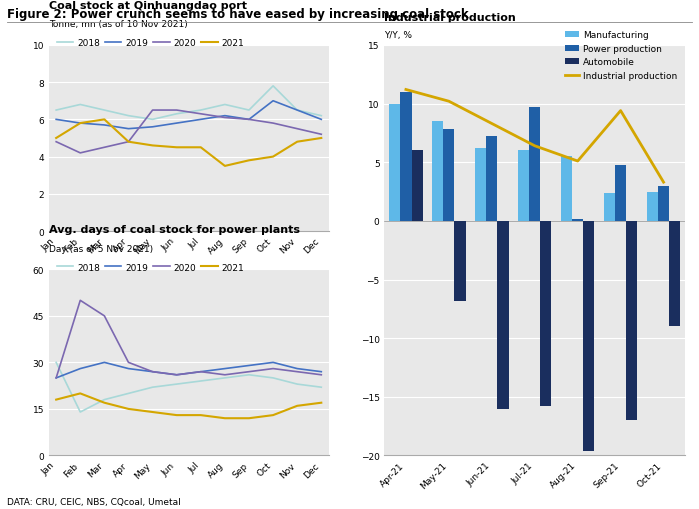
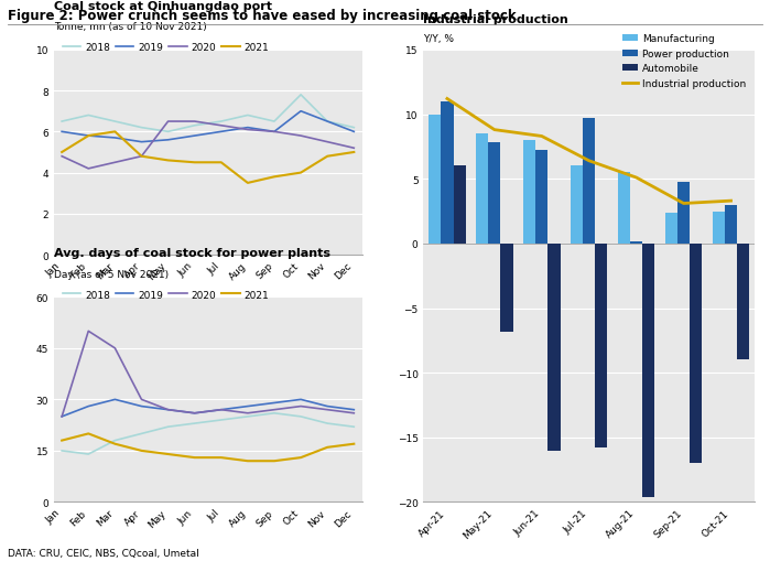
Industrial production/May-21: 10.2 -> 8.8
Manufacturing/Jun-21: 6.2 -> 8.0
Industrial production/Sep-21: 9.4 -> 3.1
2018/Jan: 30 -> 15
